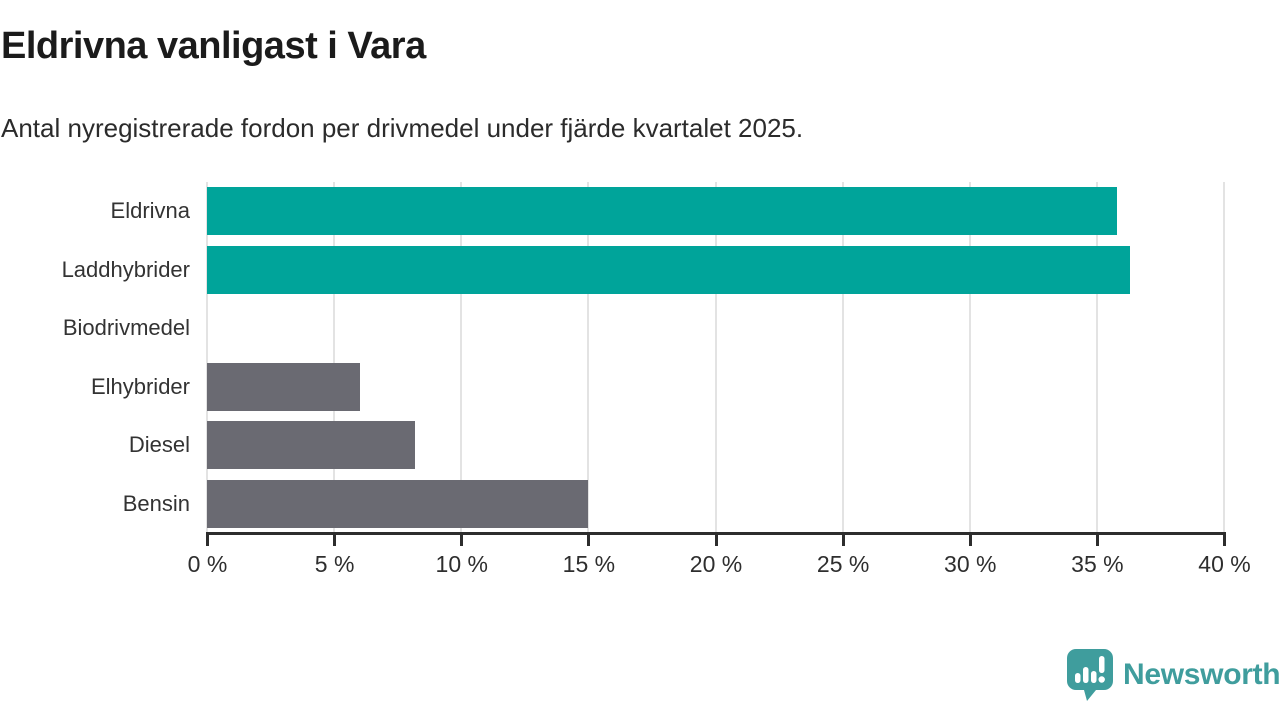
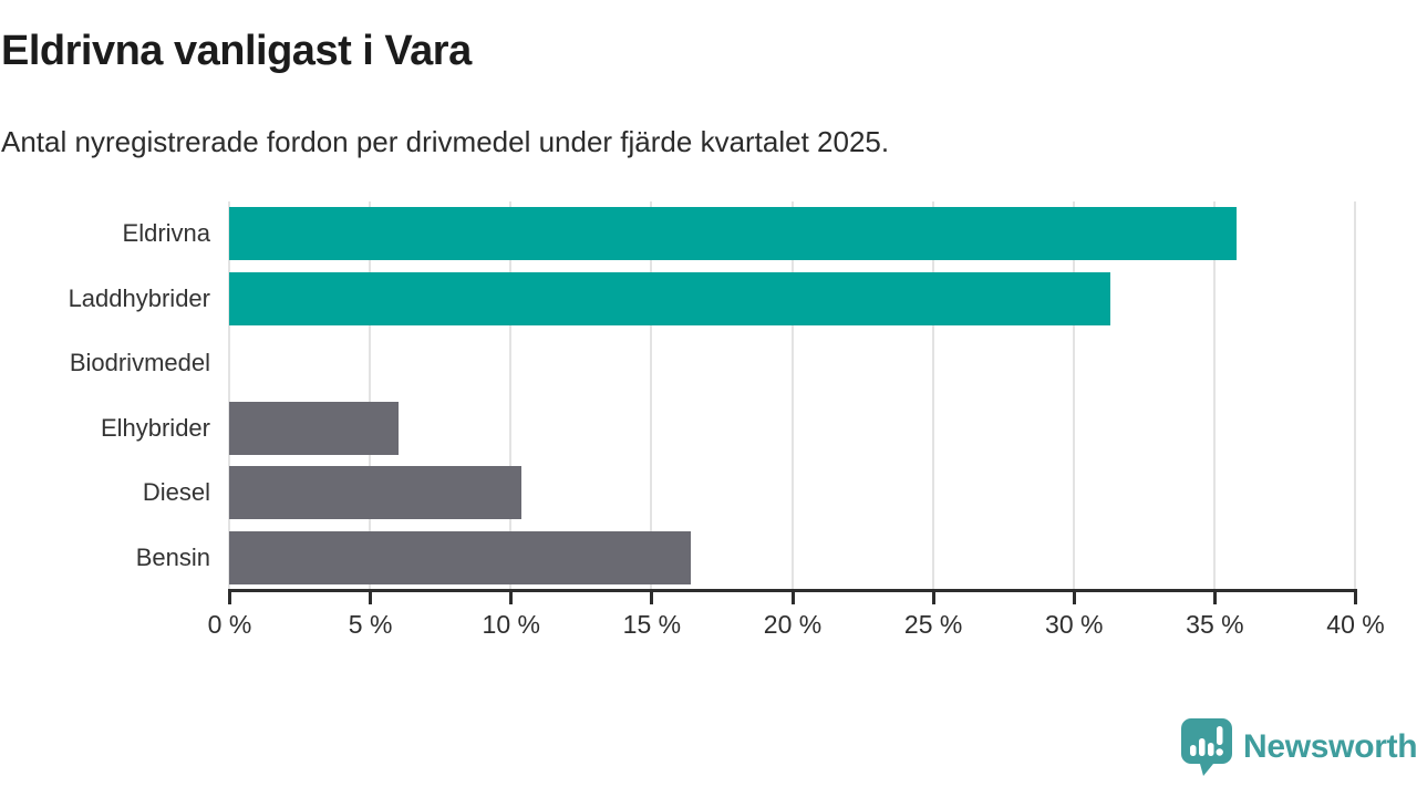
Laddhybrider: 36.3% -> 31.3%
Diesel: 8.2% -> 10.4%
Bensin: 15.0% -> 16.4%
